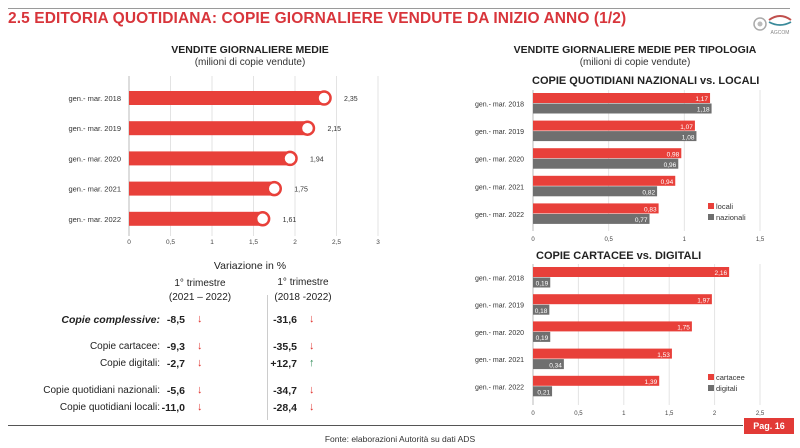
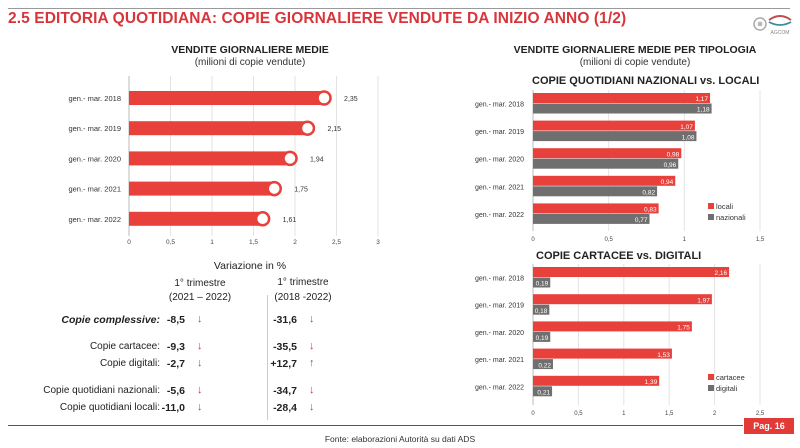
COPIE CARTACEE vs. DIGITALI/digitali/gen.- mar. 2021: 0,34 -> 0,22
